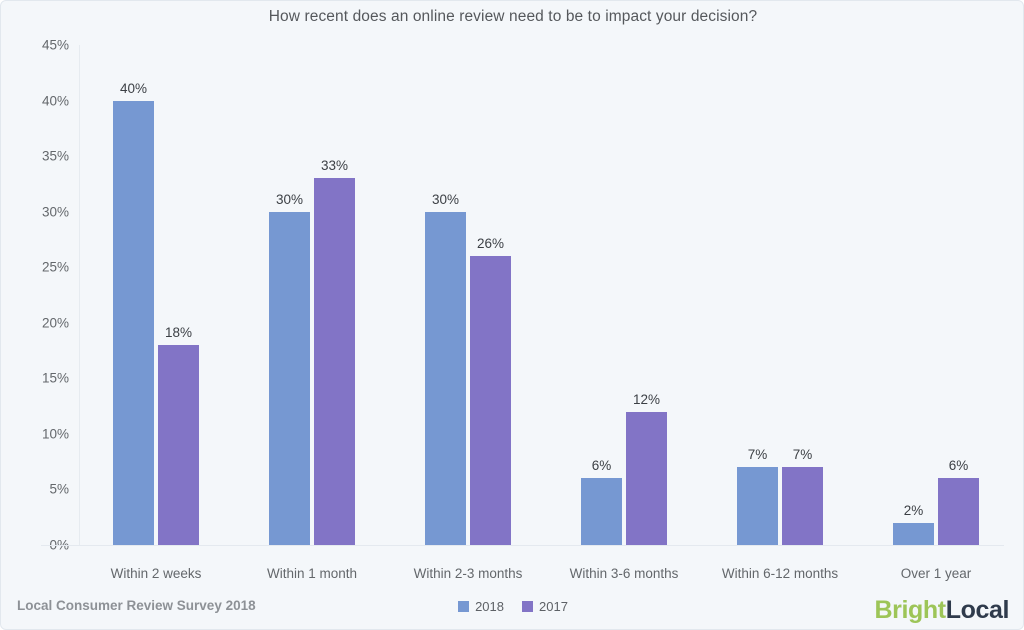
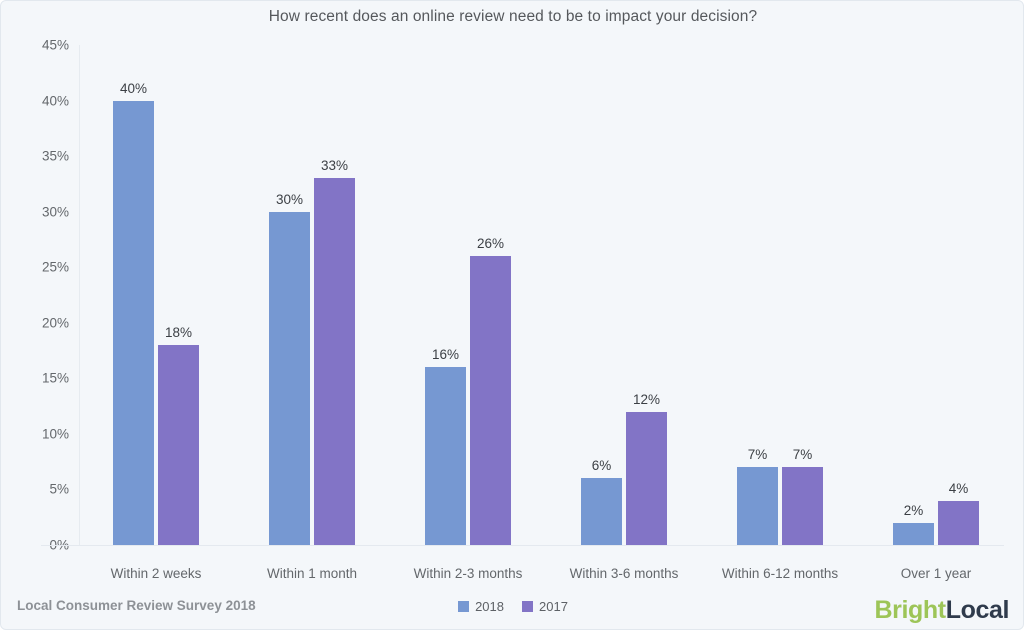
2018/Within 2-3 months: 30% -> 16%
2017/Over 1 year: 6% -> 4%
